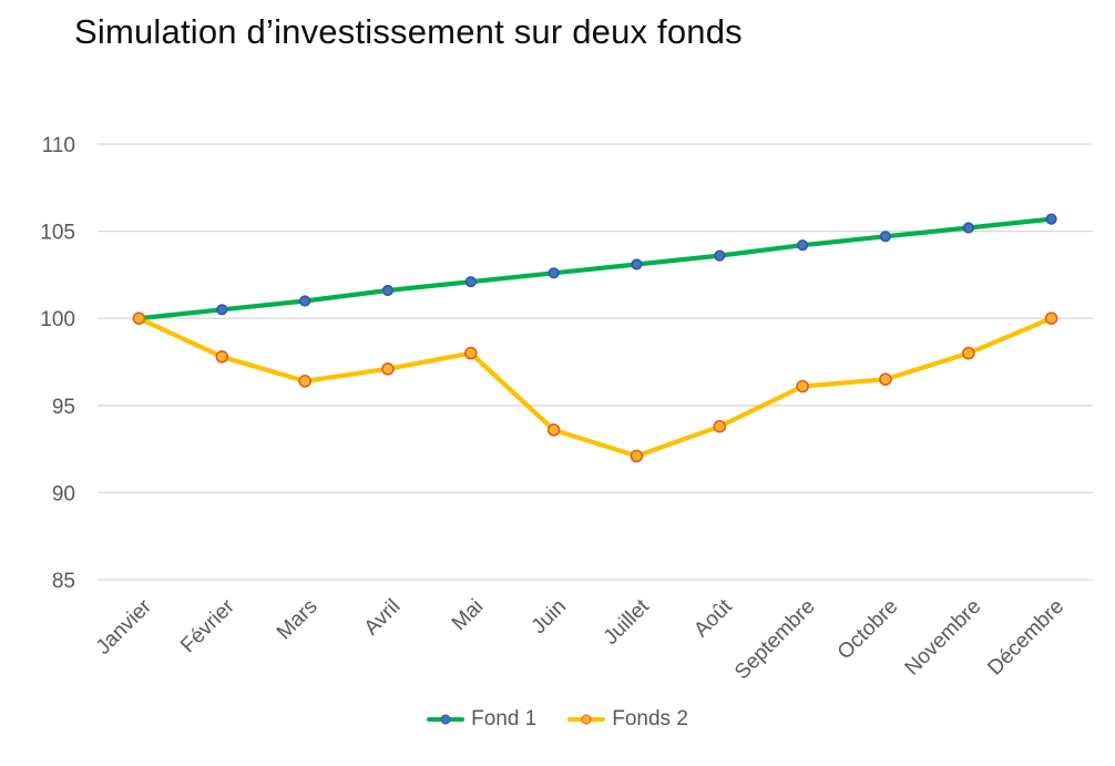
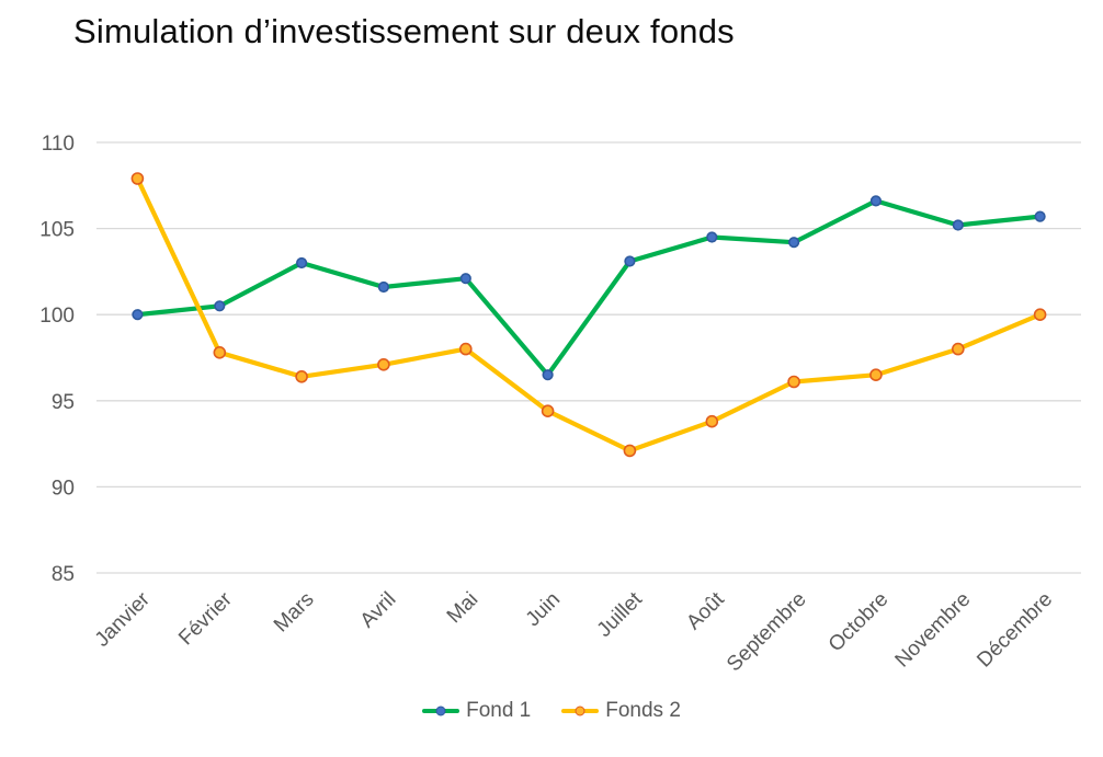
Fonds 2/Janvier: 100.0 -> 107.9
Fond 1/Mars: 101.0 -> 103.0
Fond 1/Juin: 102.6 -> 96.5
Fonds 2/Juin: 93.6 -> 94.4
Fond 1/Août: 103.6 -> 104.5
Fond 1/Octobre: 104.7 -> 106.6
